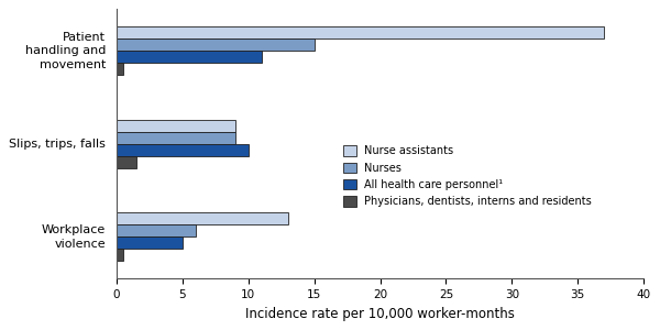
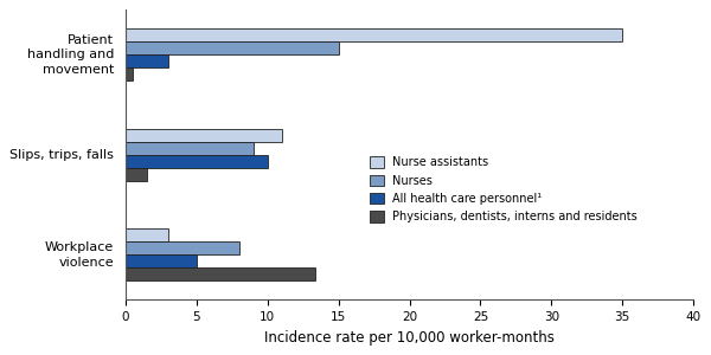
Nurse assistants/Patient handling and movement: 37 -> 35
All health care personnel¹/Patient handling and movement: 11 -> 3
Nurse assistants/Slips, trips, falls: 9 -> 11
Nurse assistants/Workplace violence: 13 -> 3
Nurses/Workplace violence: 6 -> 8
Physicians, dentists, interns and residents/Workplace violence: 0.5 -> 13.4
